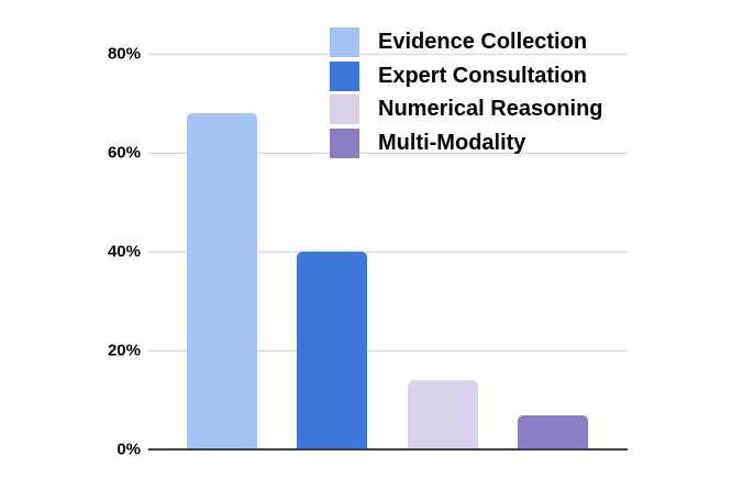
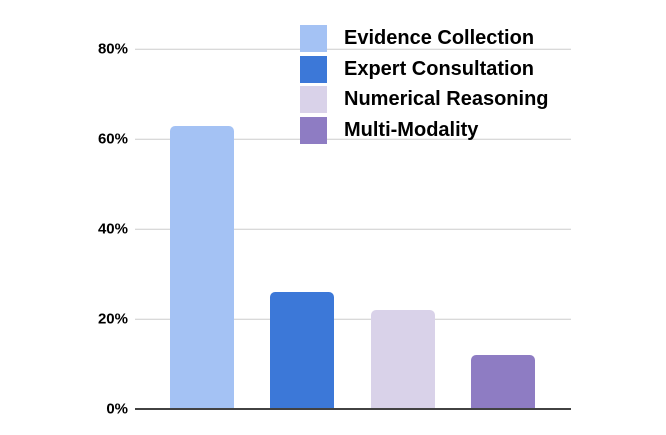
Evidence Collection: 68% -> 63%
Expert Consultation: 40% -> 26%
Numerical Reasoning: 14% -> 22%
Multi-Modality: 7% -> 12%
